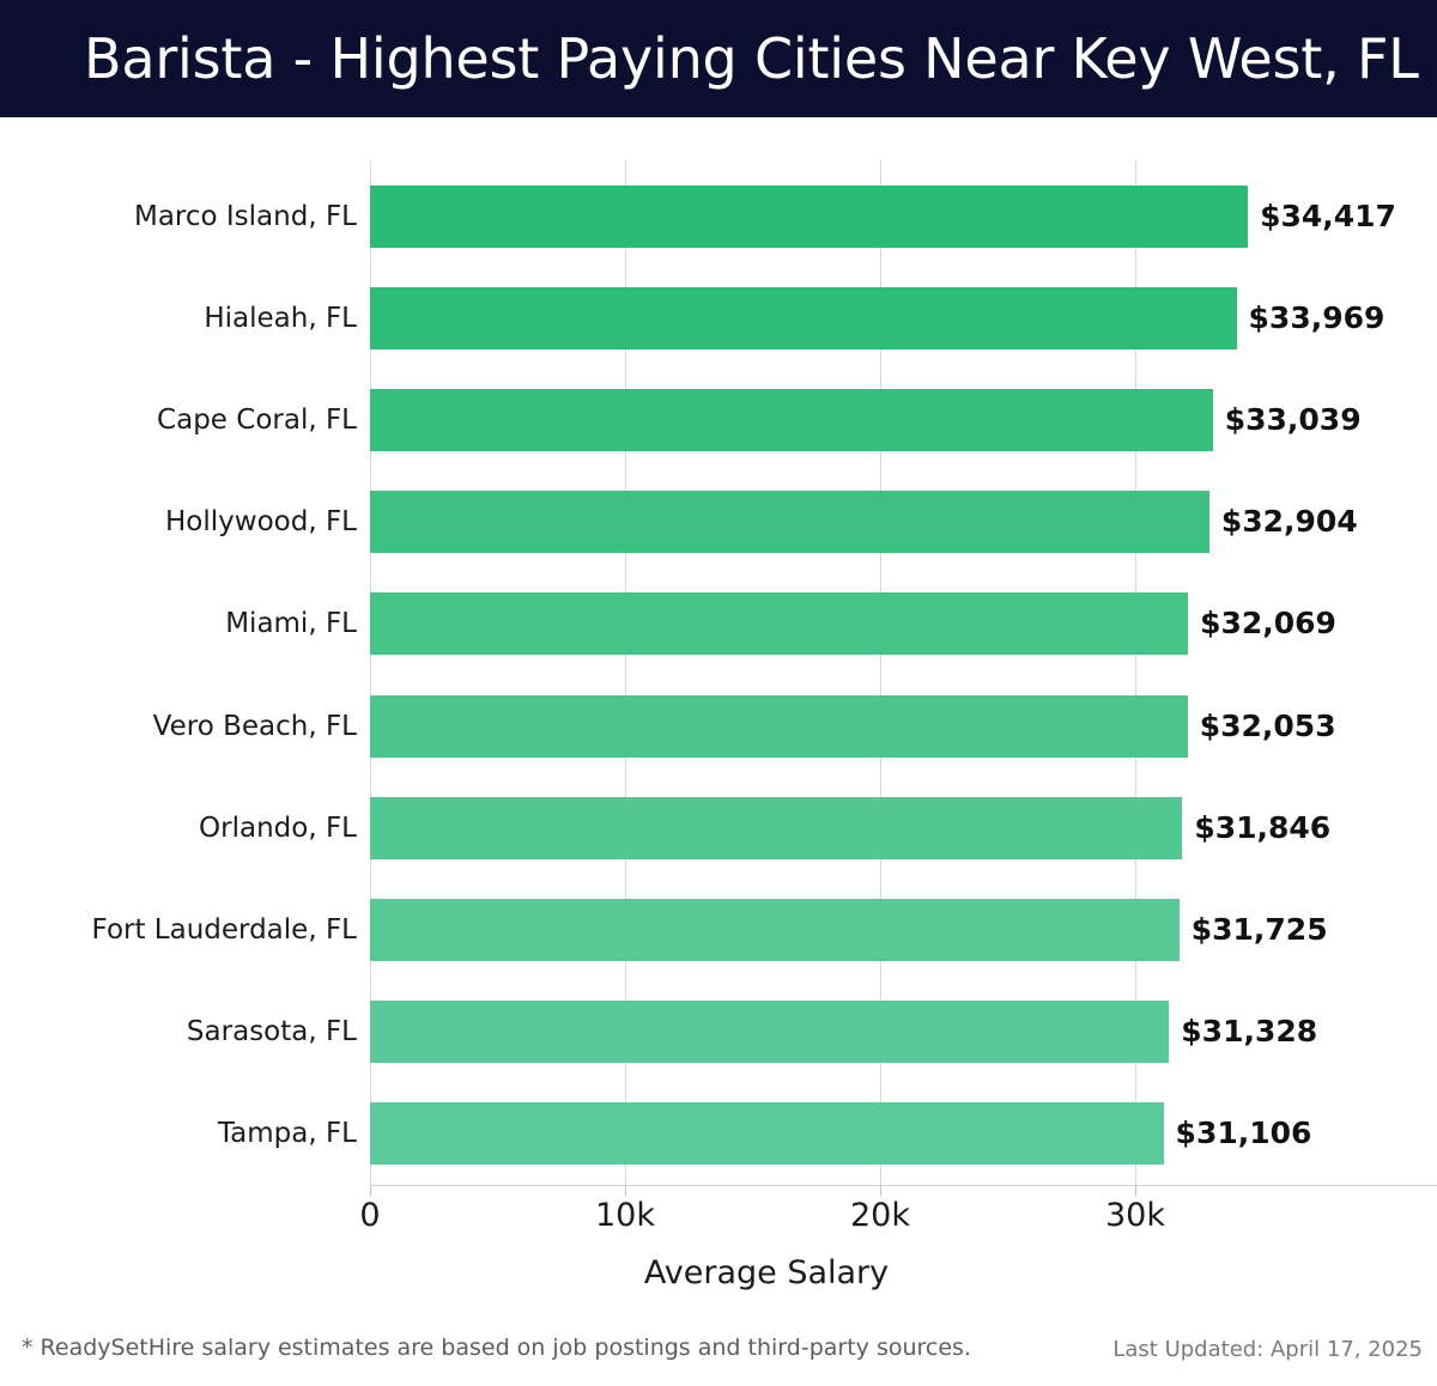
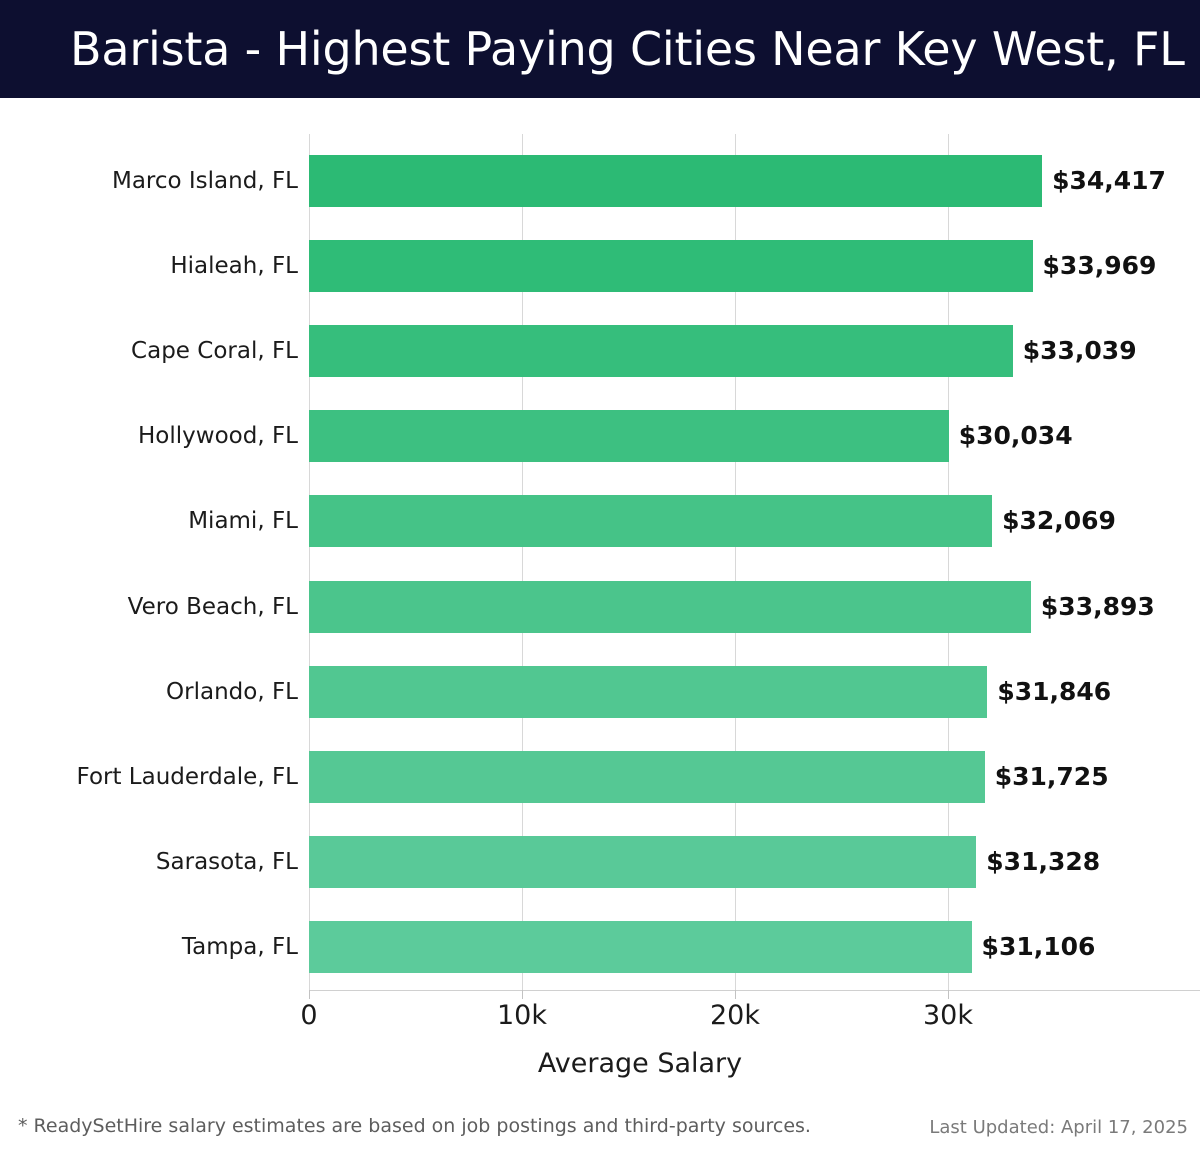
Hollywood, FL: $32,904 -> $30,034
Vero Beach, FL: $32,053 -> $33,893
